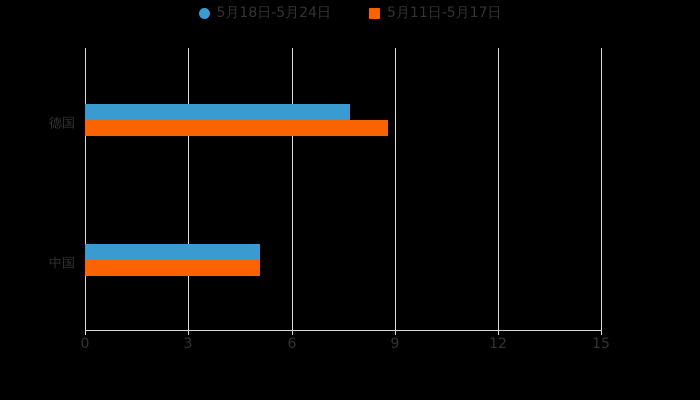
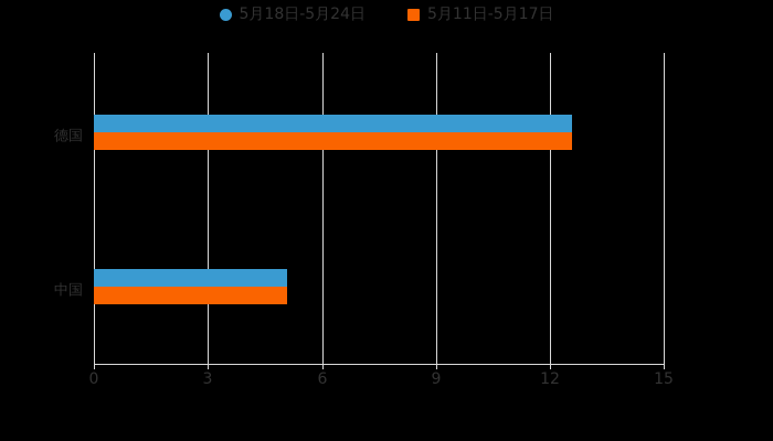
5月18日-5月24日/德国: 7.7 -> 12.6
5月11日-5月17日/德国: 8.8 -> 12.6
